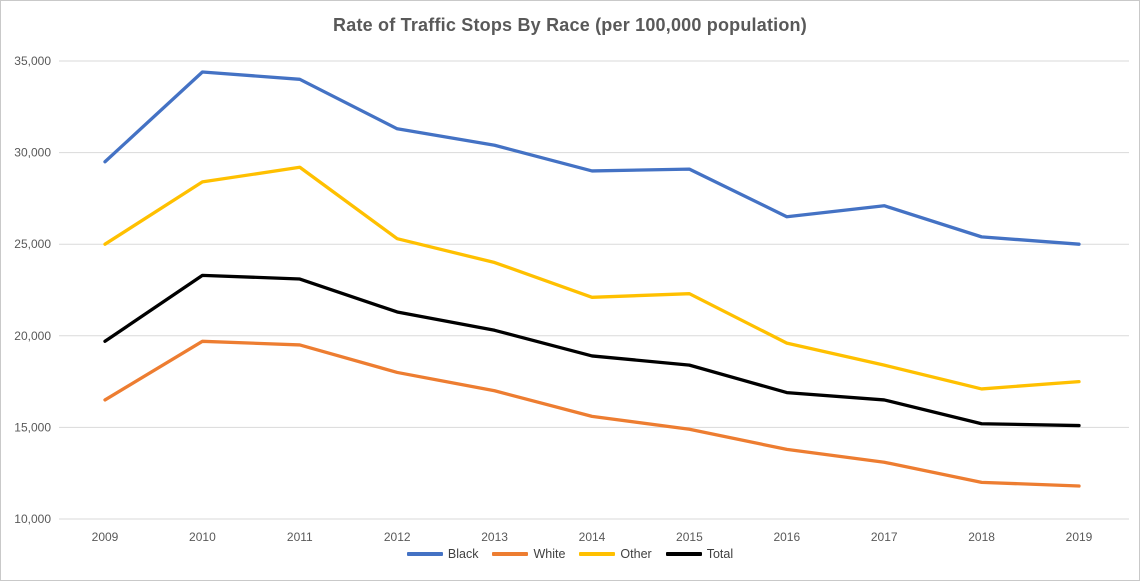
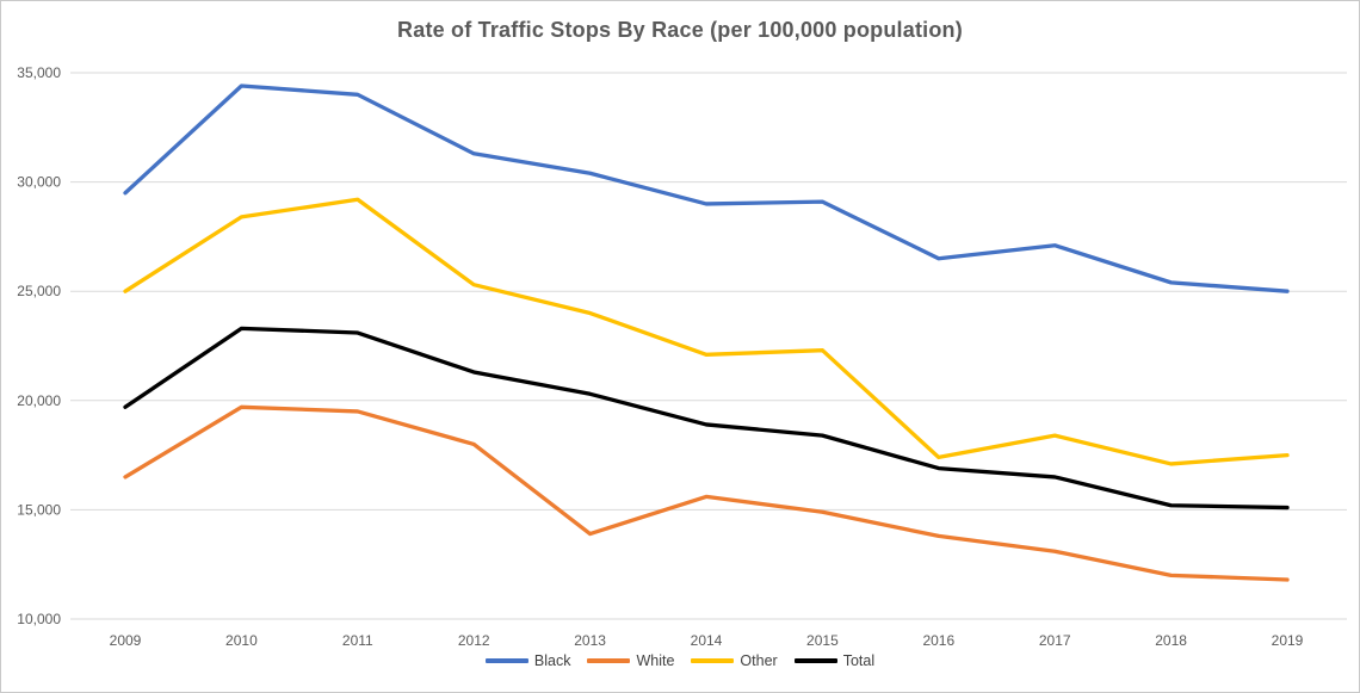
White/2013: 17000 -> 13900
Other/2016: 19600 -> 17400
